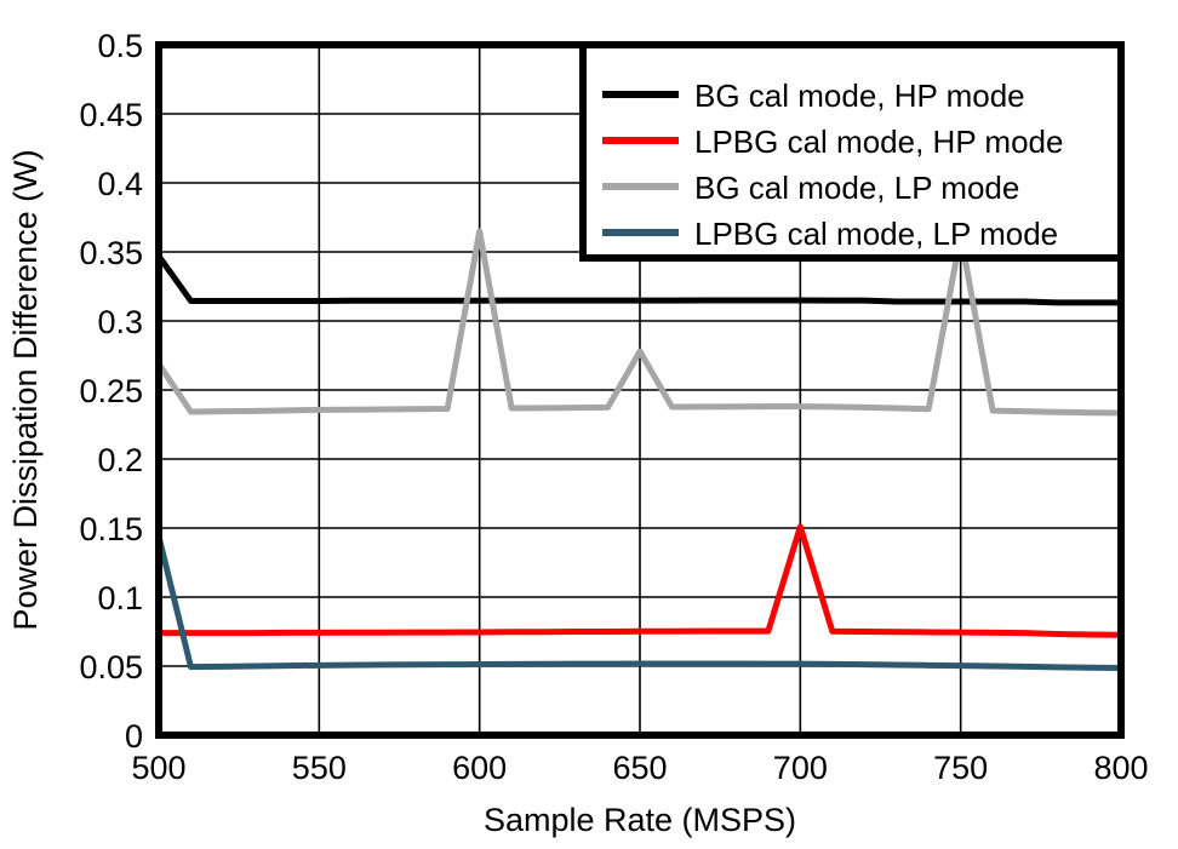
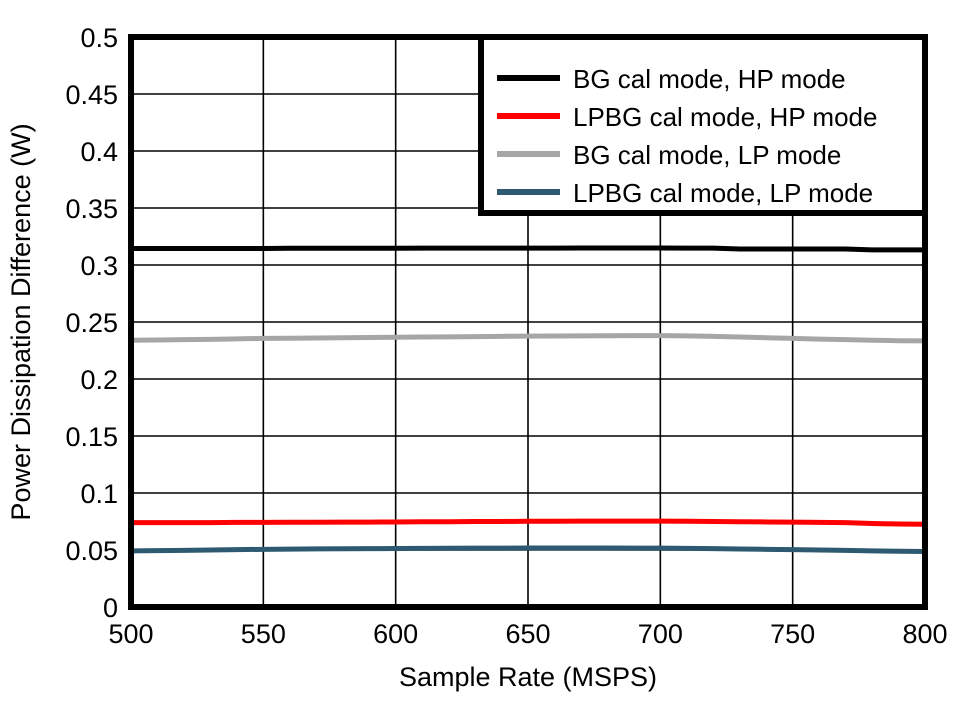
BG cal mode, HP mode/500: 0.347 -> 0.315
BG cal mode, LP mode/500: 0.269 -> 0.234
LPBG cal mode, LP mode/500: 0.144 -> 0.049
BG cal mode, LP mode/600: 0.365 -> 0.237
BG cal mode, LP mode/650: 0.278 -> 0.238
LPBG cal mode, HP mode/700: 0.151 -> 0.075
BG cal mode, LP mode/750: 0.362 -> 0.236
